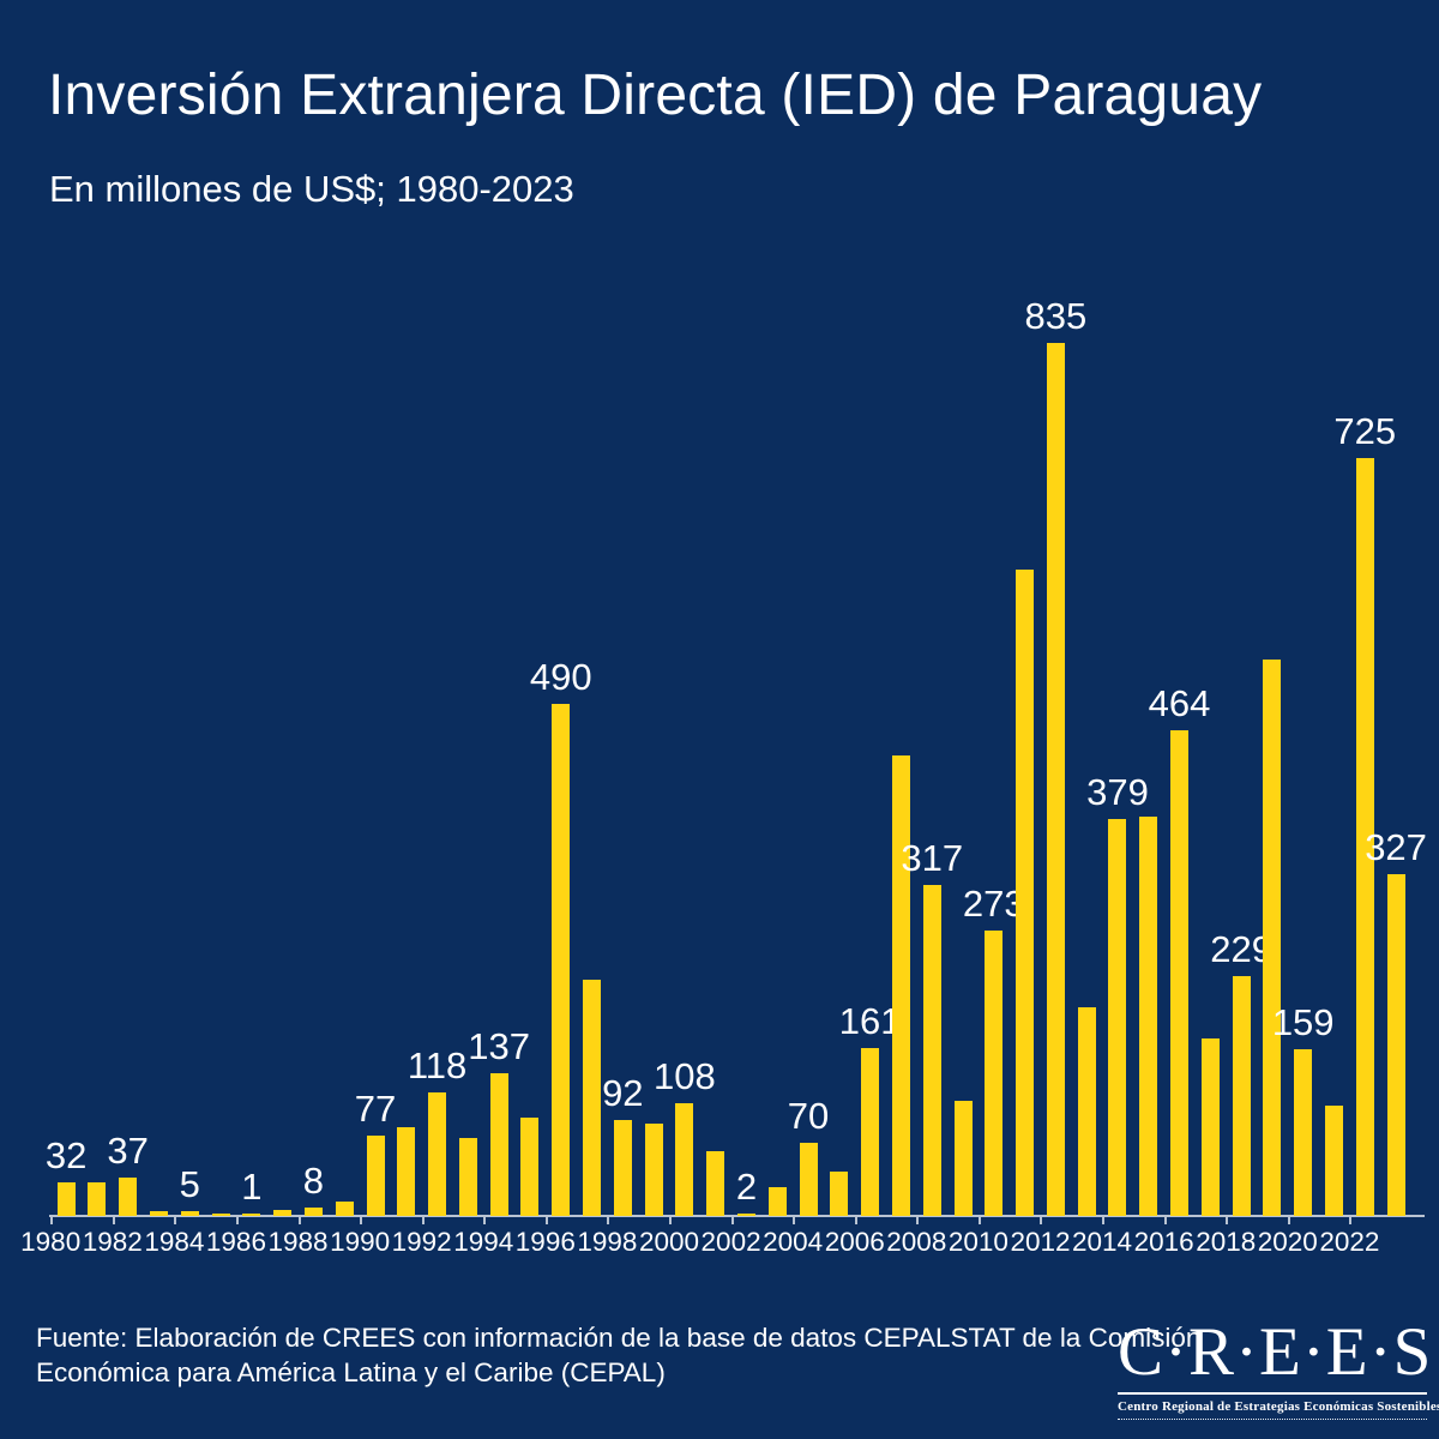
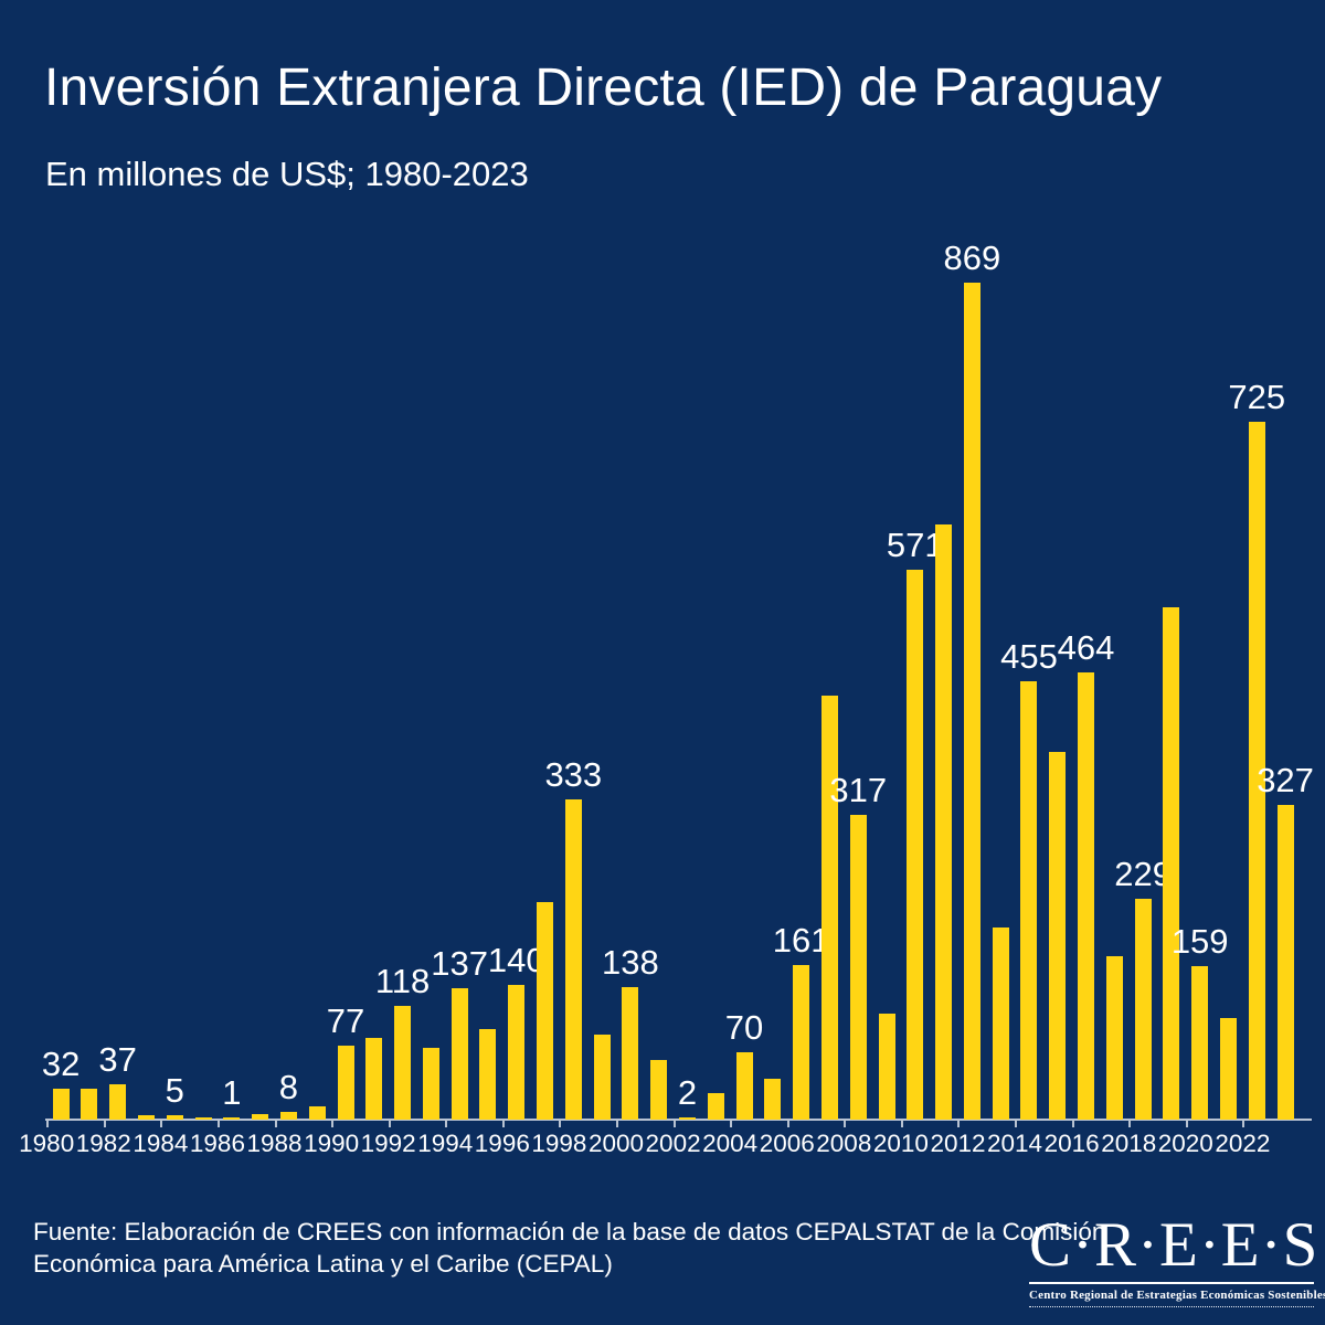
1996: 490 -> 140
1998: 92 -> 333
2000: 108 -> 138
2010: 273 -> 571
2012: 835 -> 869
2014: 379 -> 455
